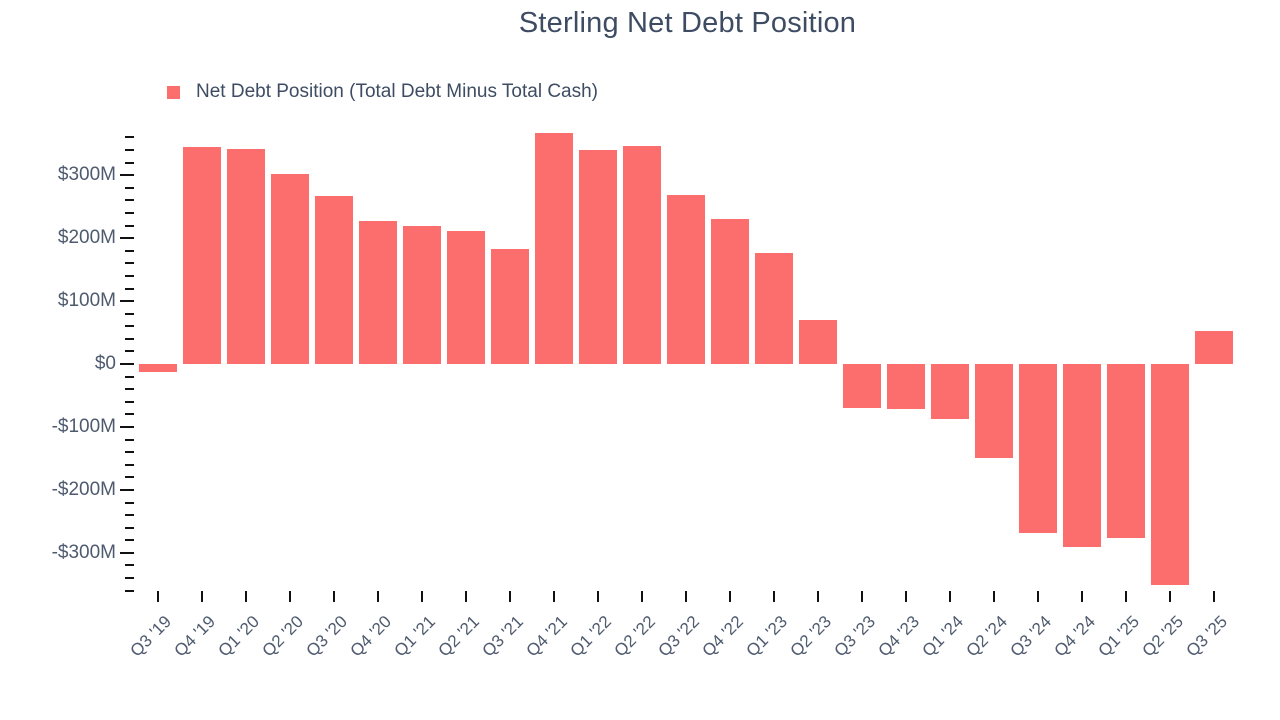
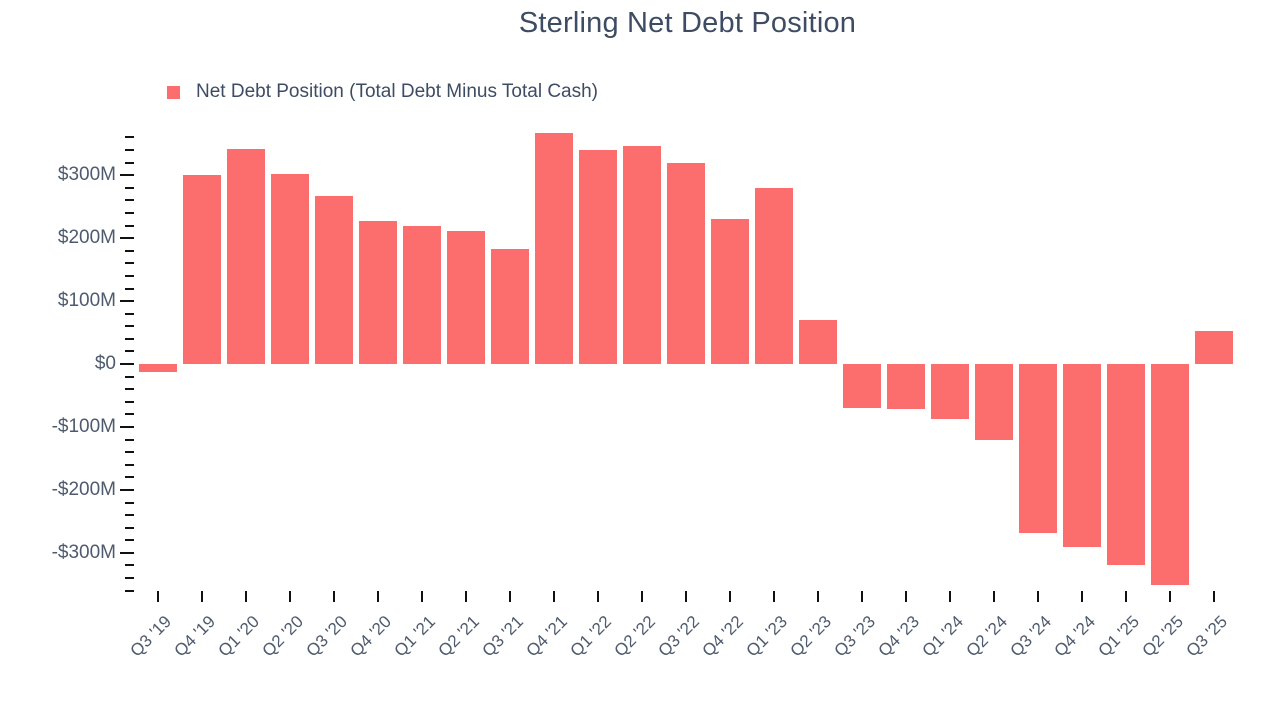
Q4 '19: $340M -> $300M
Q3 '22: $270M -> $320M
Q1 '23: $180M -> $280M
Q2 '24: -$150M -> -$120M
Q1 '25: -$280M -> -$320M
